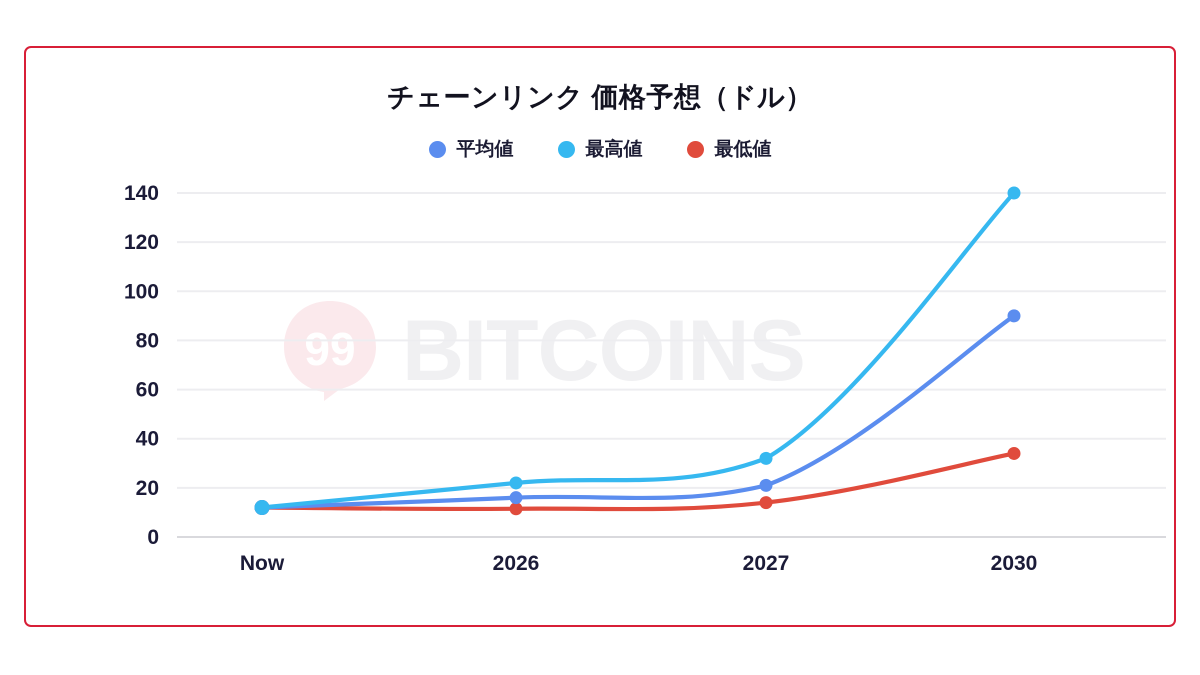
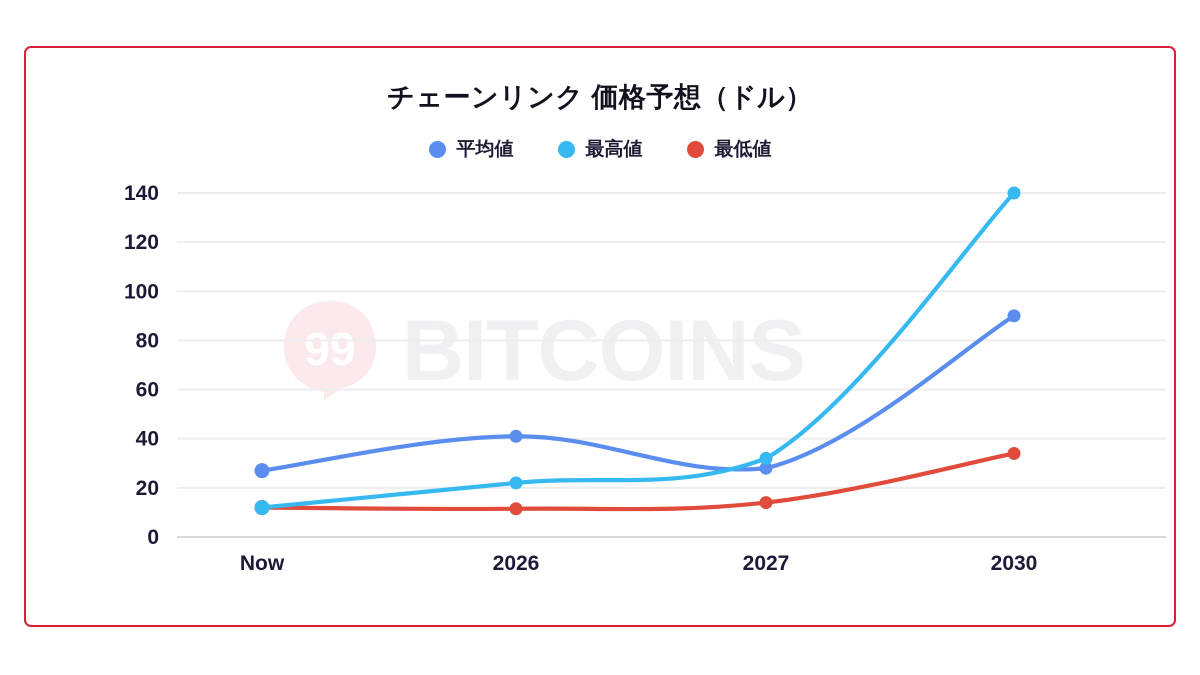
平均値/Now: 12 -> 27
平均値/2026: 16 -> 41
平均値/2027: 21 -> 28
